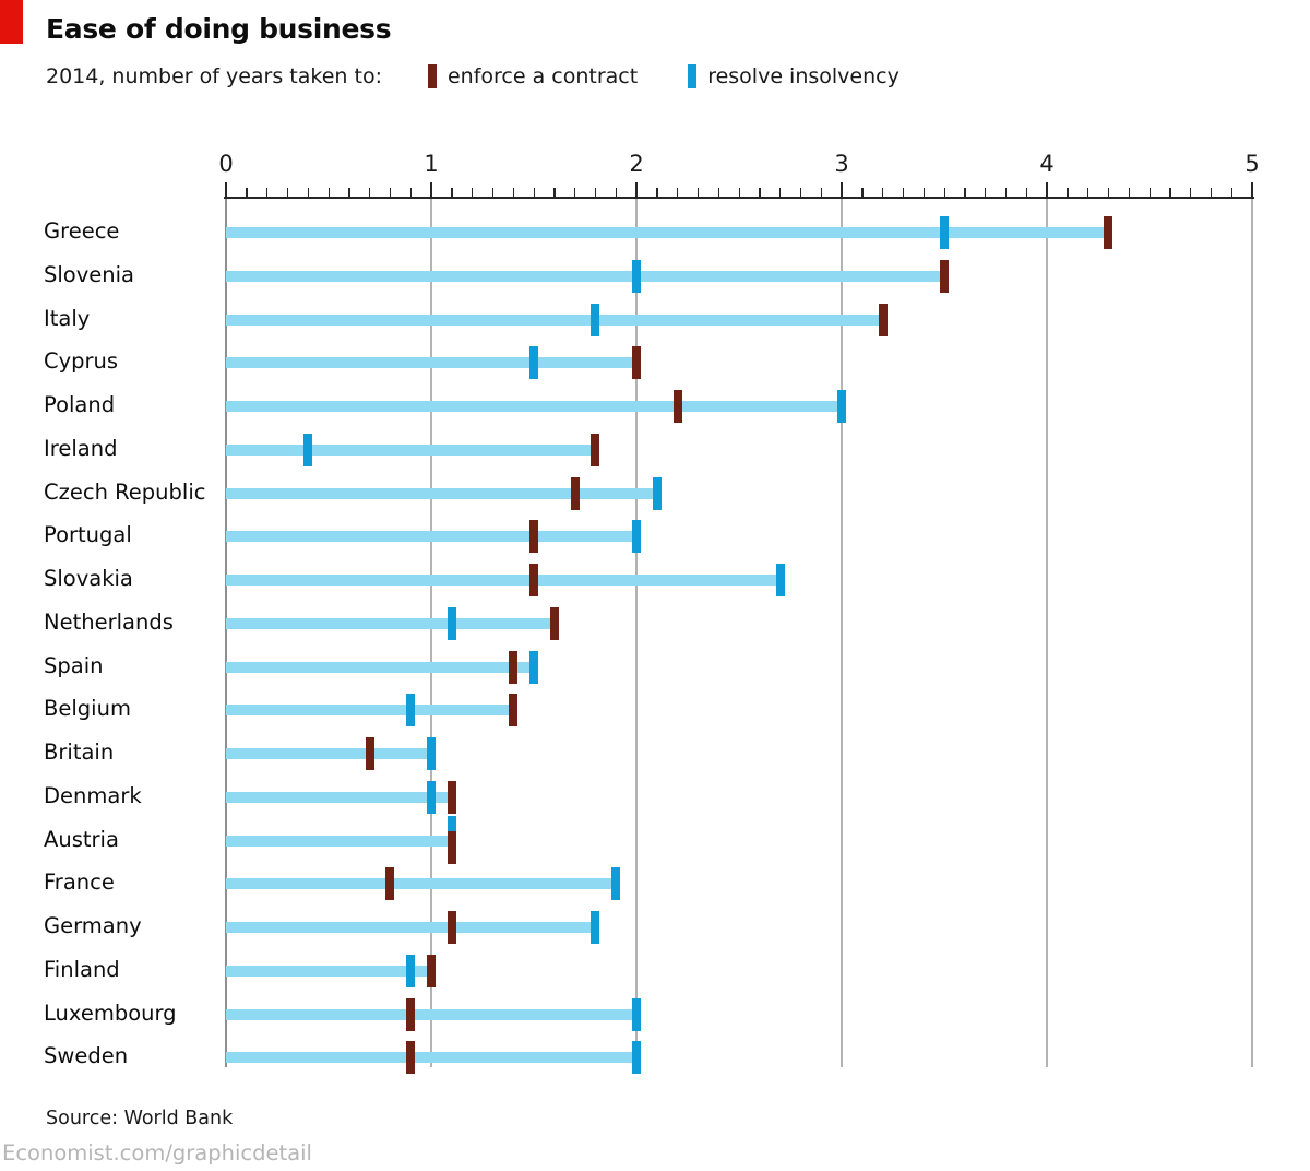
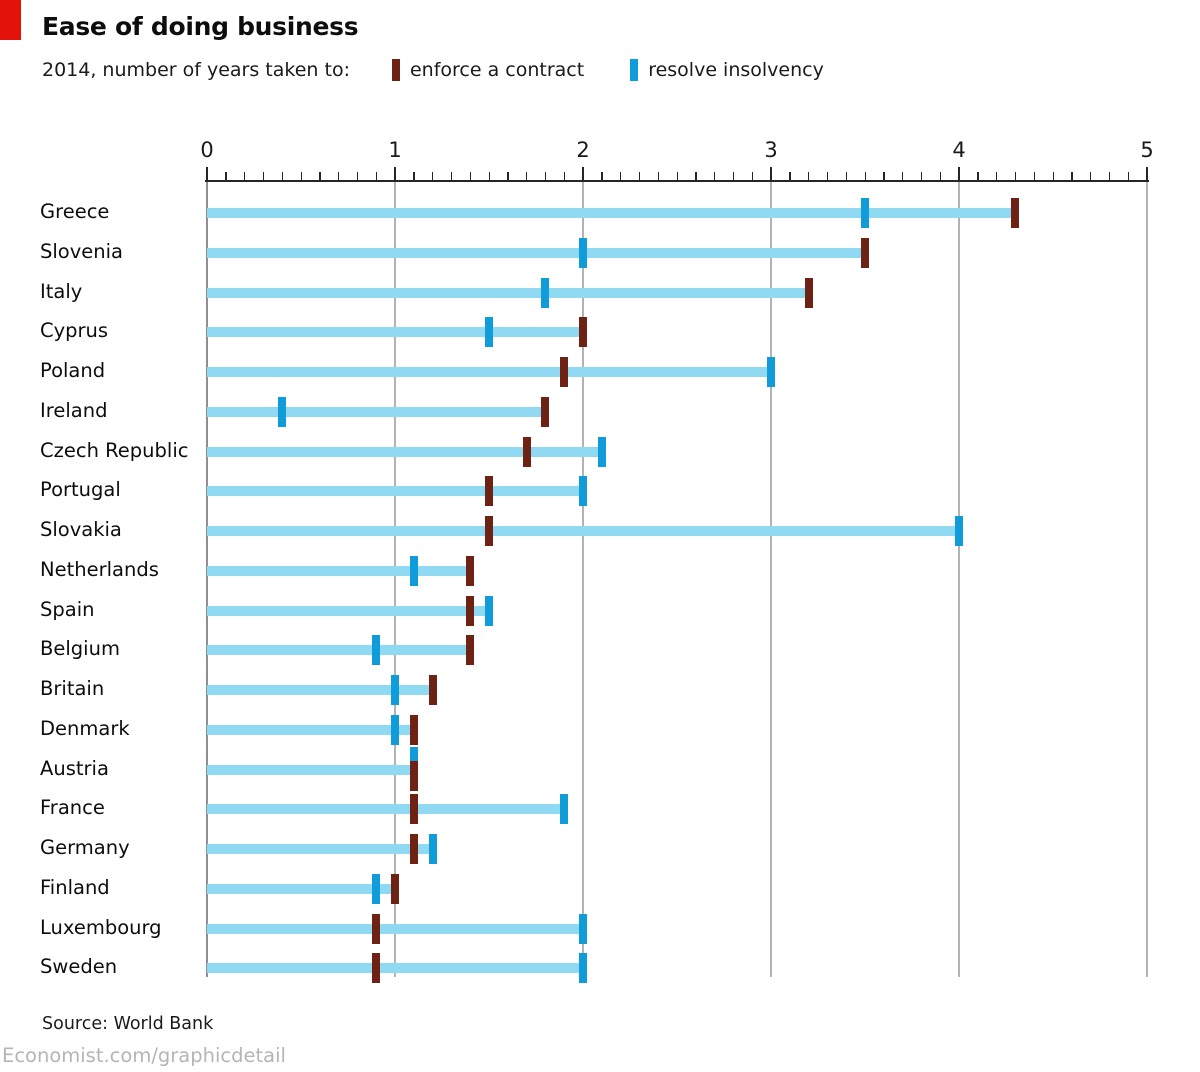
enforce a contract/Poland: 2.2 -> 1.9
resolve insolvency/Slovakia: 2.7 -> 4.0
enforce a contract/Netherlands: 1.6 -> 1.4
enforce a contract/Britain: 0.7 -> 1.2
enforce a contract/France: 0.8 -> 1.1
resolve insolvency/Germany: 1.8 -> 1.2
